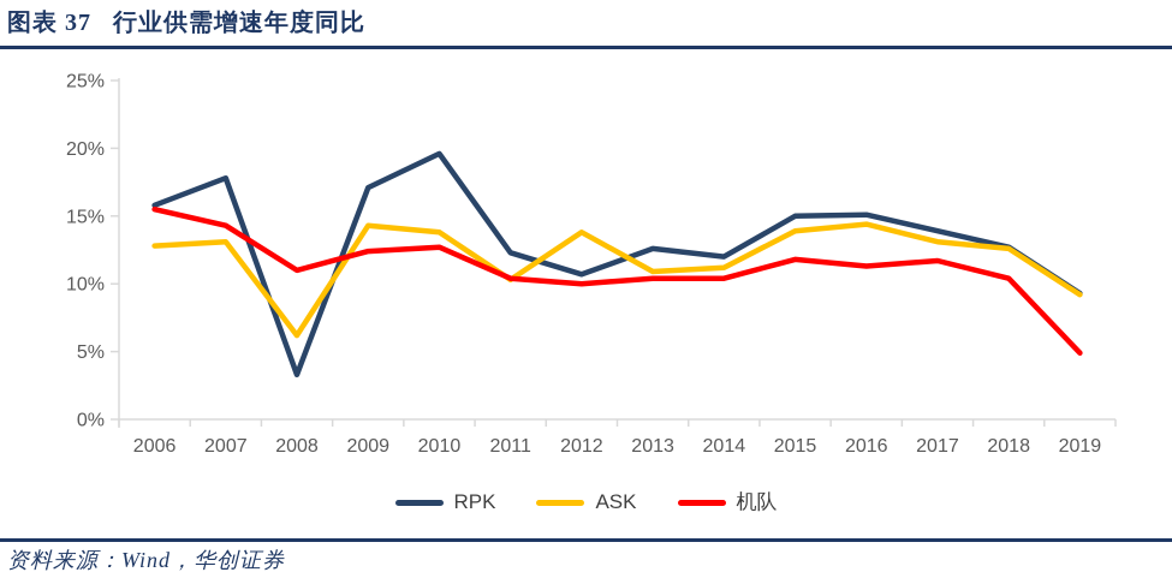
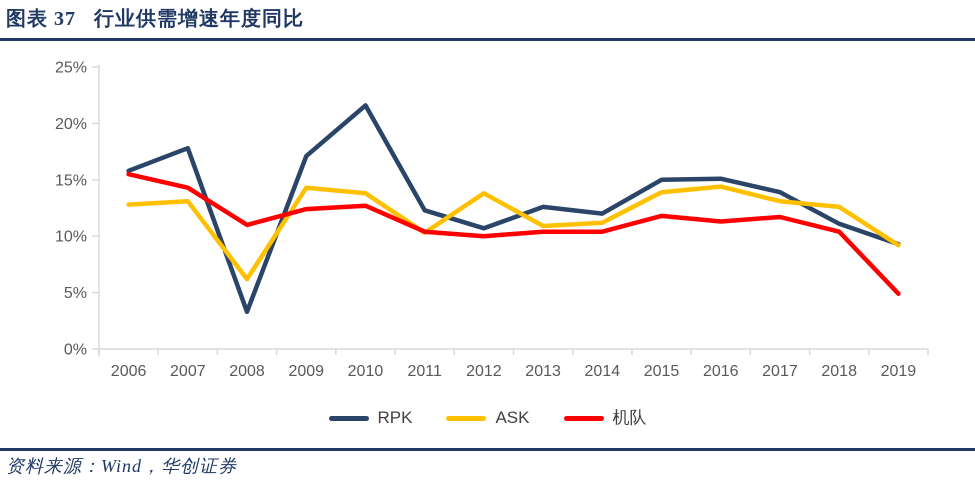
RPK/2010: 19.6% -> 21.6%
RPK/2018: 12.7% -> 11.1%
